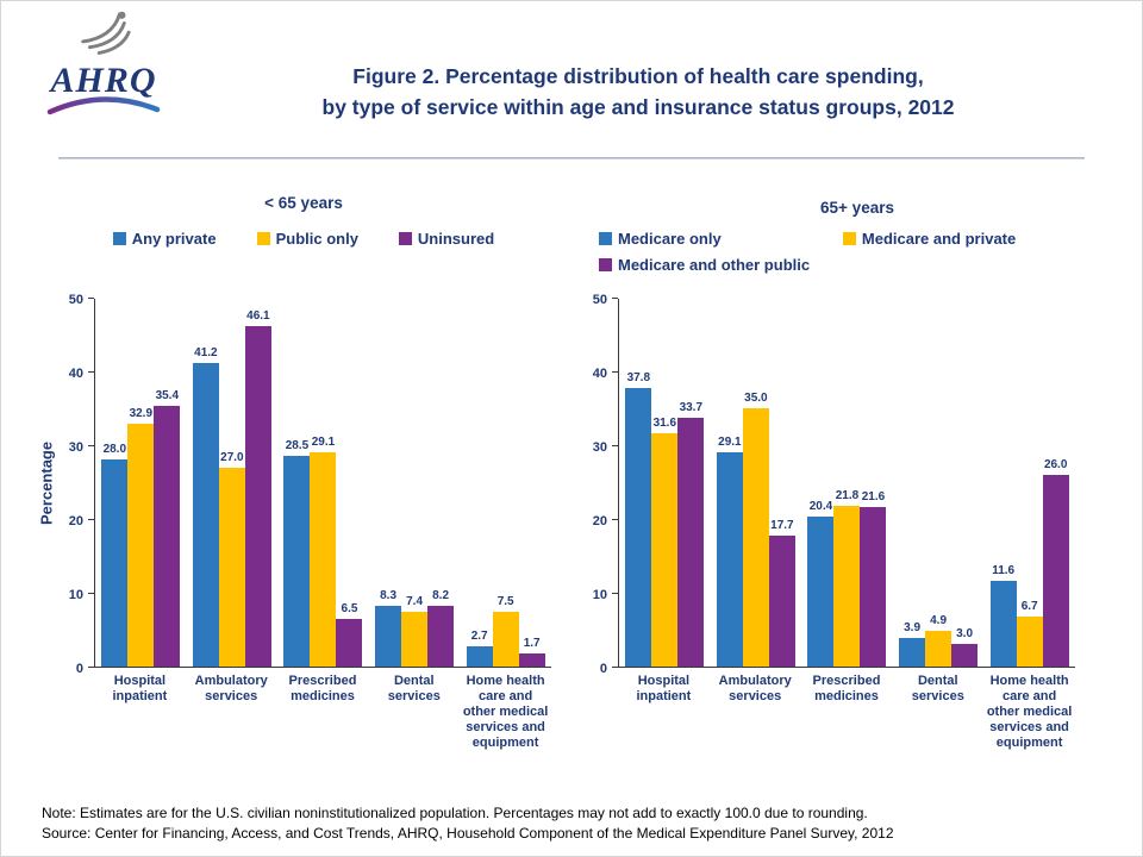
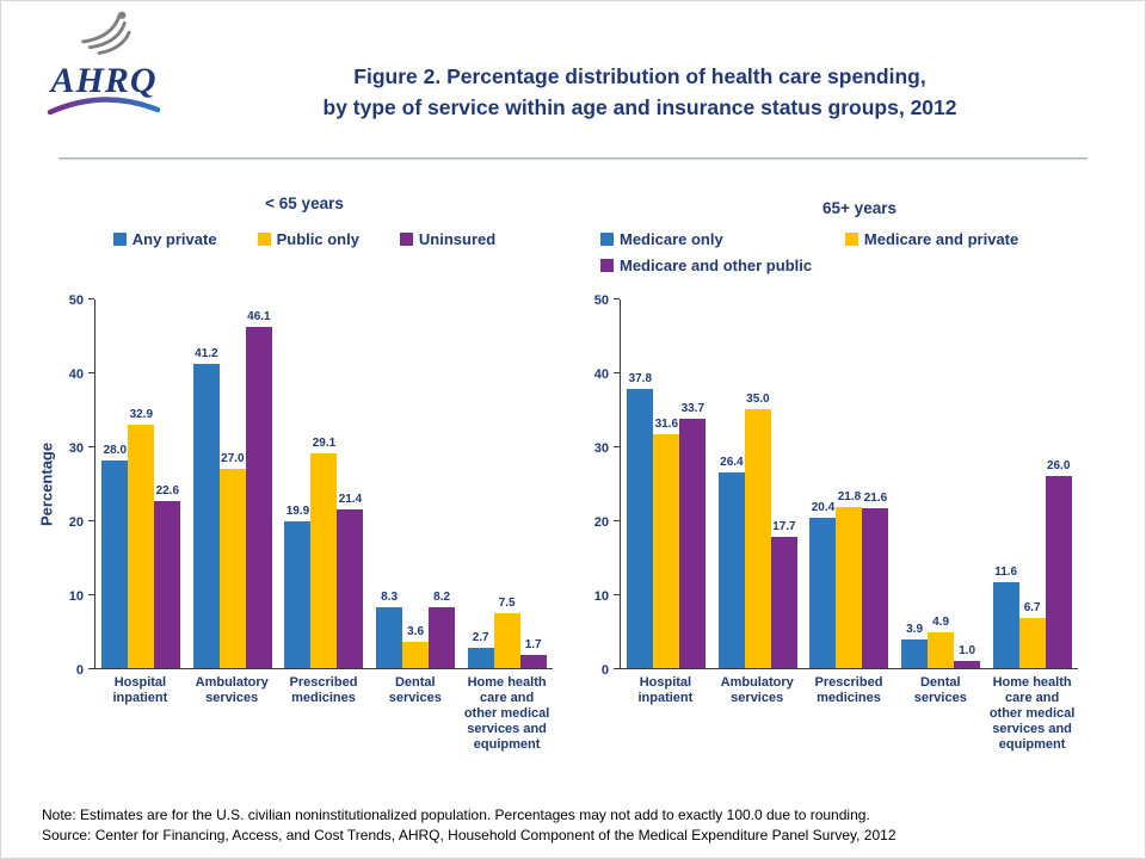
< 65 years/Uninsured/Hospital inpatient: 35.4 -> 22.6
< 65 years/Any private/Prescribed medicines: 28.5 -> 19.9
< 65 years/Uninsured/Prescribed medicines: 6.5 -> 21.4
< 65 years/Public only/Dental services: 7.4 -> 3.6
65+ years/Medicare only/Ambulatory services: 29.1 -> 26.4
65+ years/Medicare and other public/Dental services: 3.0 -> 1.0
